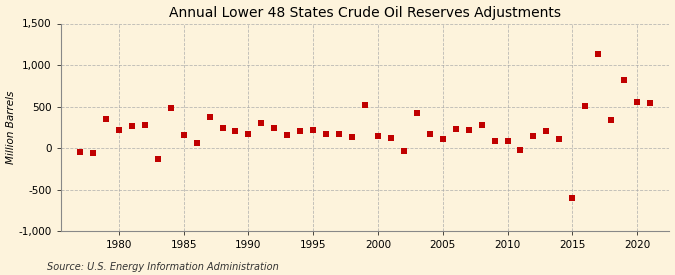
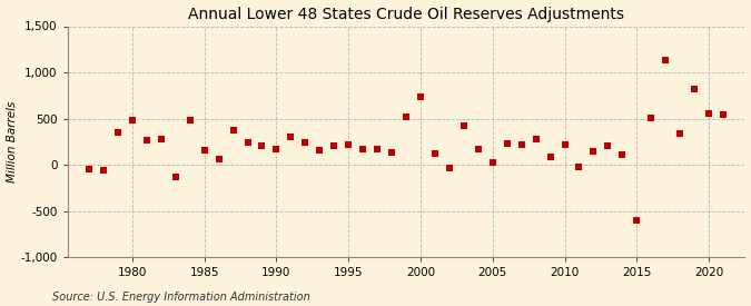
1980: 220 -> 480
2000: 140 -> 740
2005: 100 -> 20
2010: 90 -> 220
